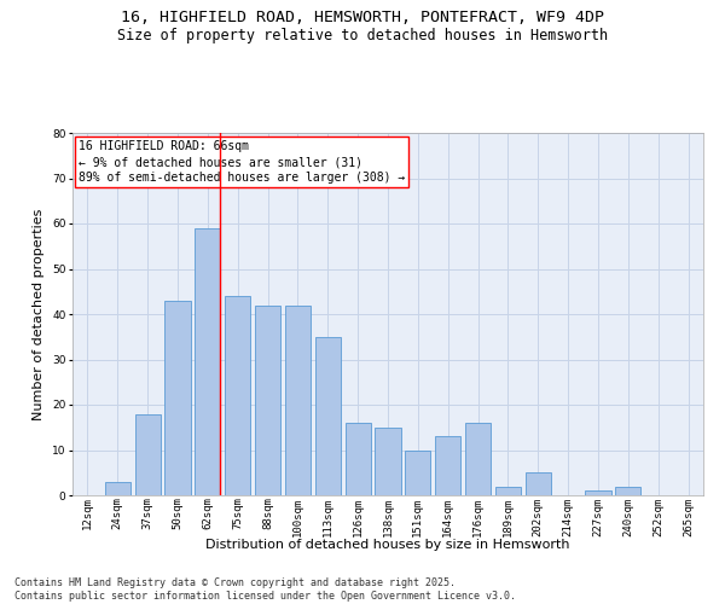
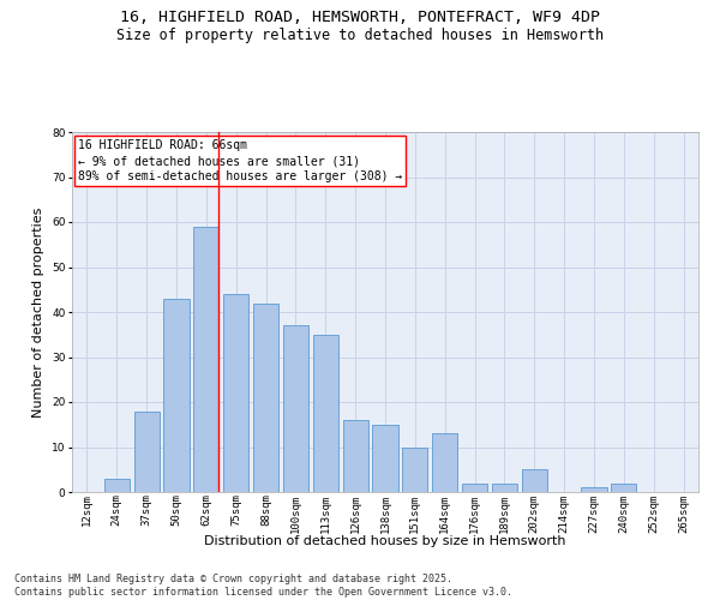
100sqm: 42 -> 37
176sqm: 16 -> 2
